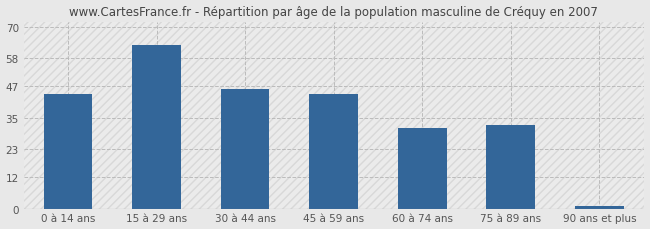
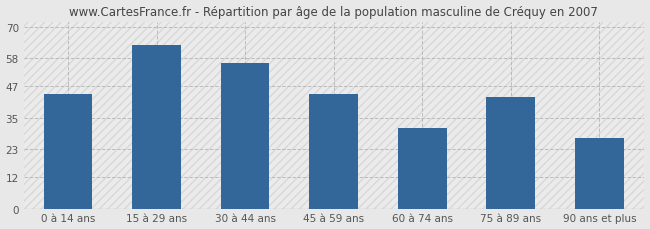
30 à 44 ans: 46 -> 56
75 à 89 ans: 32 -> 43
90 ans et plus: 1 -> 27
